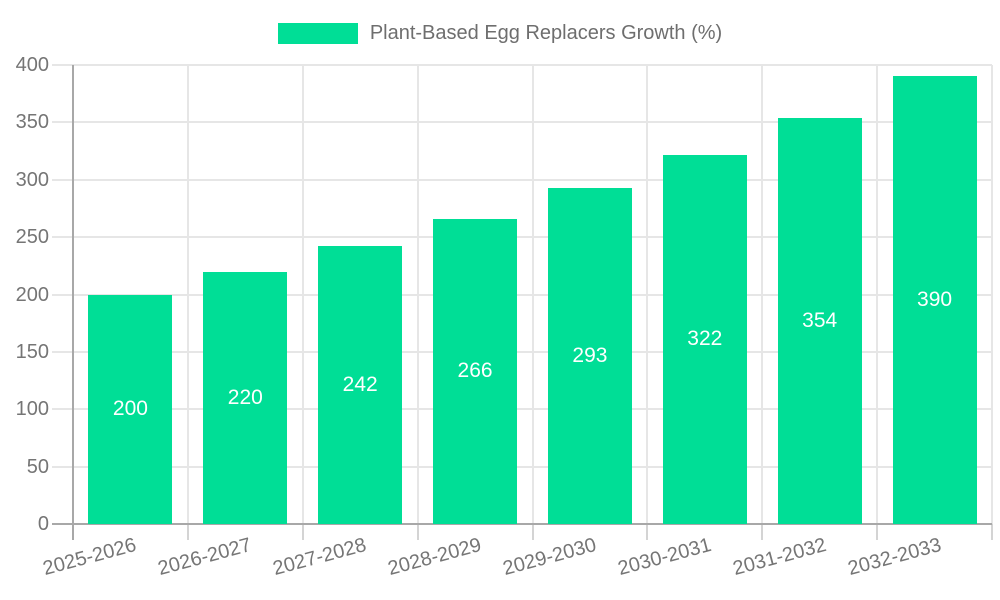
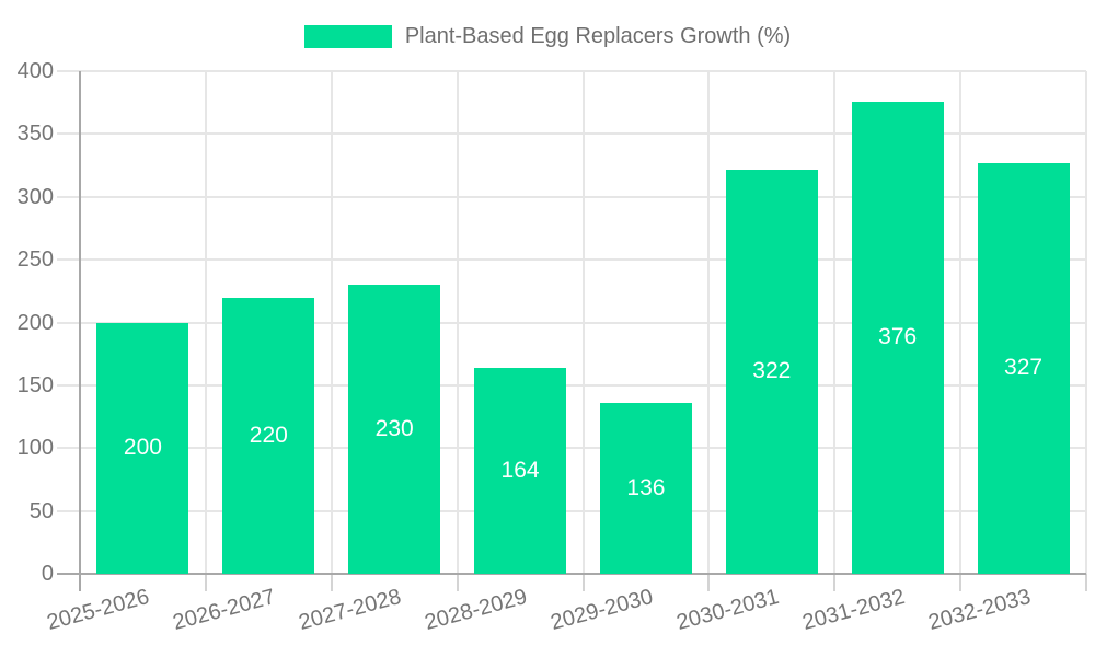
2027-2028: 242 -> 230
2028-2029: 266 -> 164
2029-2030: 293 -> 136
2031-2032: 354 -> 376
2032-2033: 390 -> 327
